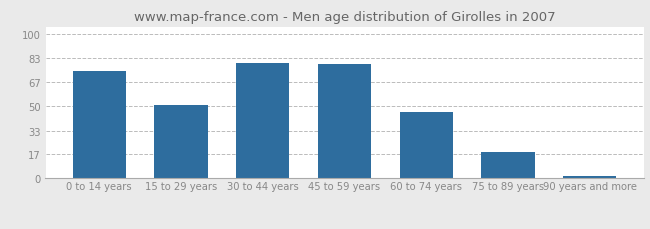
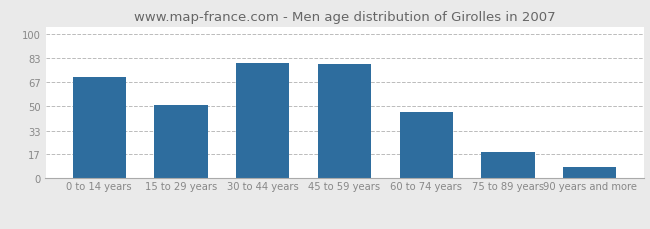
0 to 14 years: 74 -> 70
90 years and more: 2 -> 8
